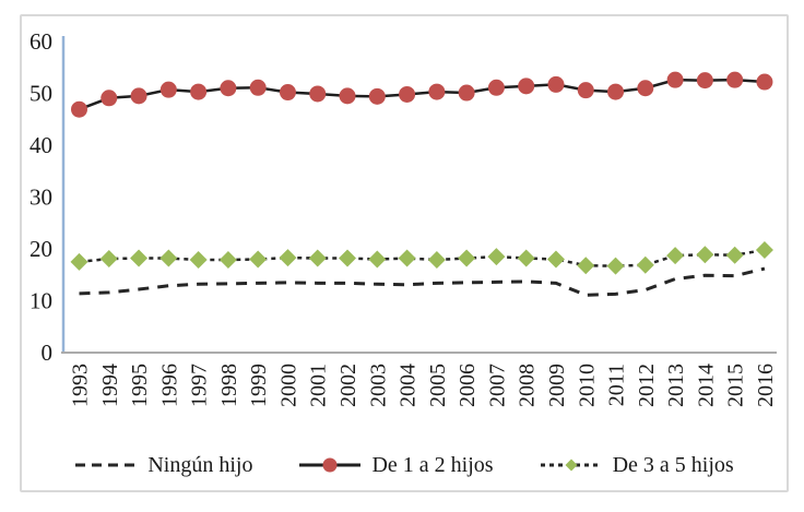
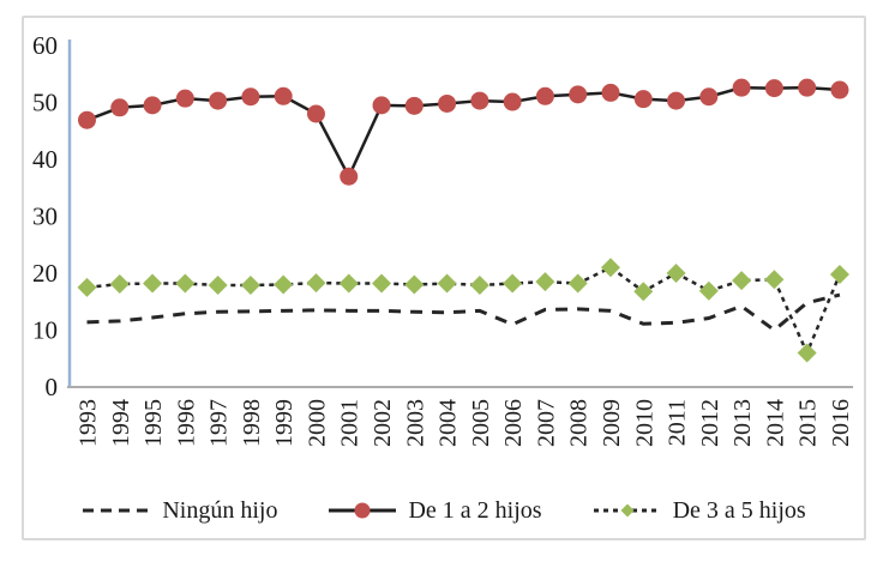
De 1 a 2 hijos/2000: 50 -> 48
De 1 a 2 hijos/2001: 50 -> 37
Ningún hijo/2006: 14 -> 11
De 3 a 5 hijos/2009: 18 -> 21
De 3 a 5 hijos/2011: 17 -> 20
Ningún hijo/2014: 15 -> 10
De 3 a 5 hijos/2015: 19 -> 6
